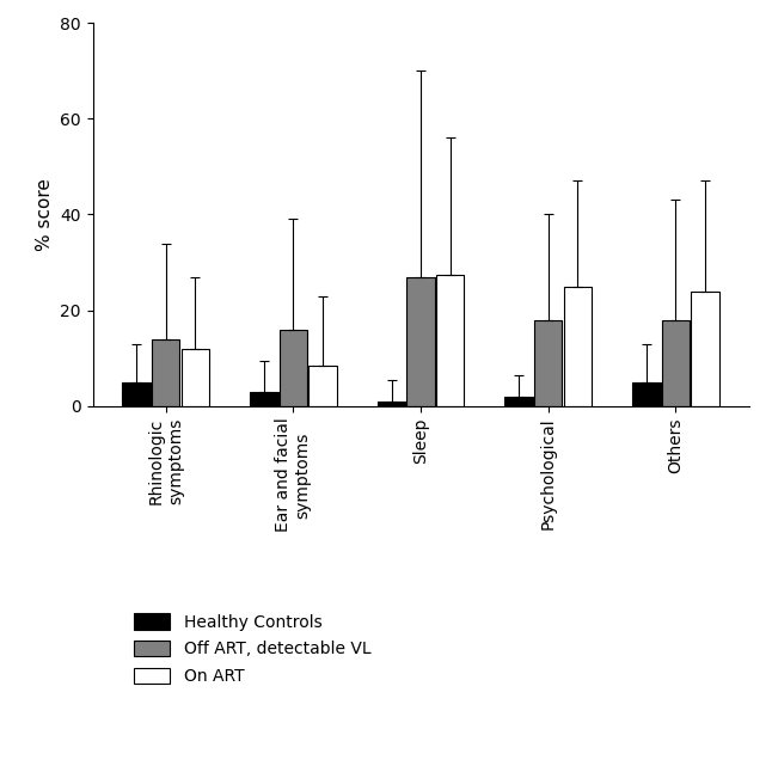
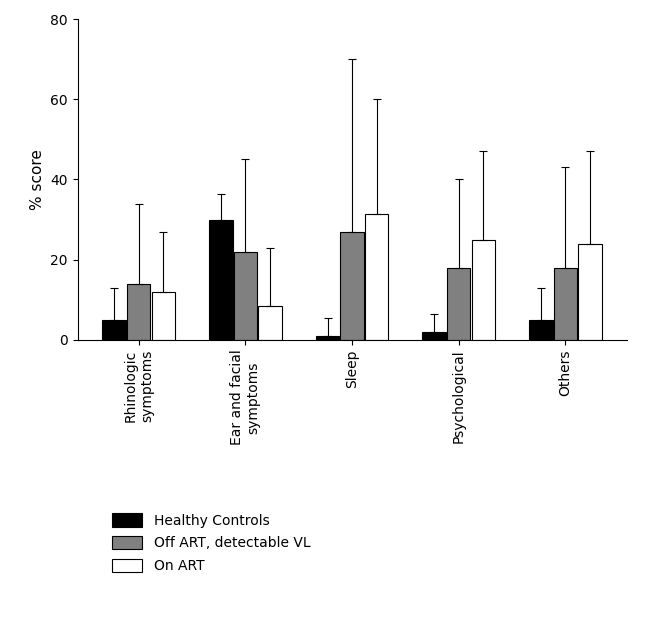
Healthy Controls/Ear and facial symptoms: 3 -> 30
Off ART, detectable VL/Ear and facial symptoms: 16 -> 22
On ART/Sleep: 27.5 -> 31.5
